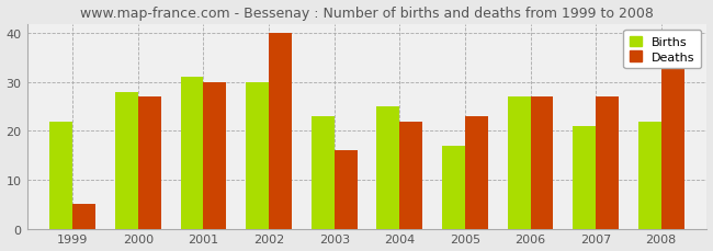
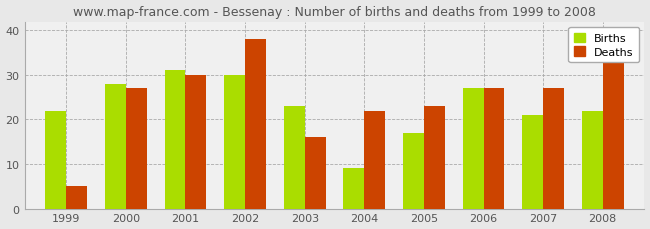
Deaths/2002: 40 -> 38
Births/2004: 25 -> 9
